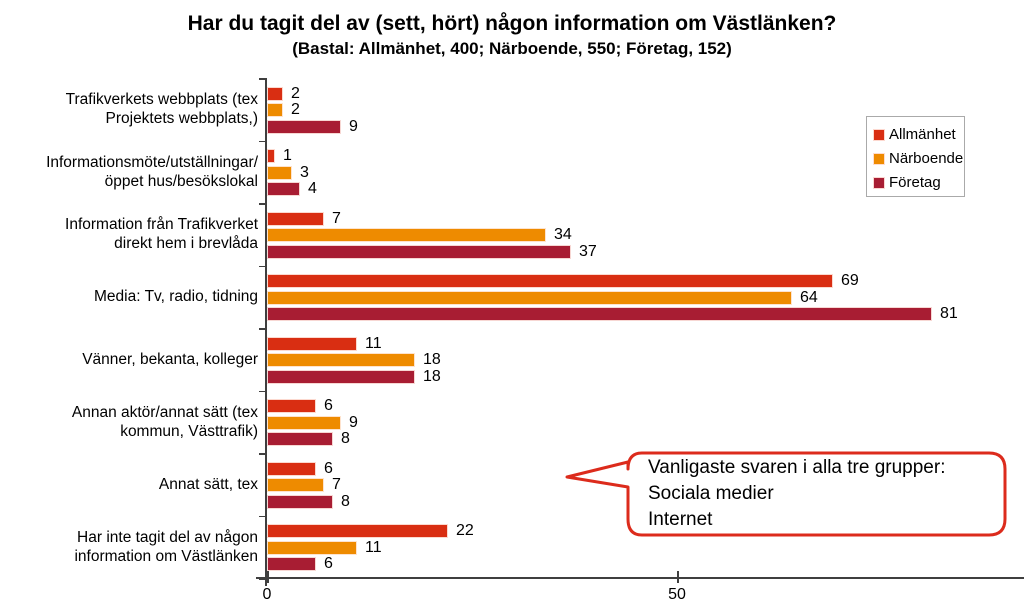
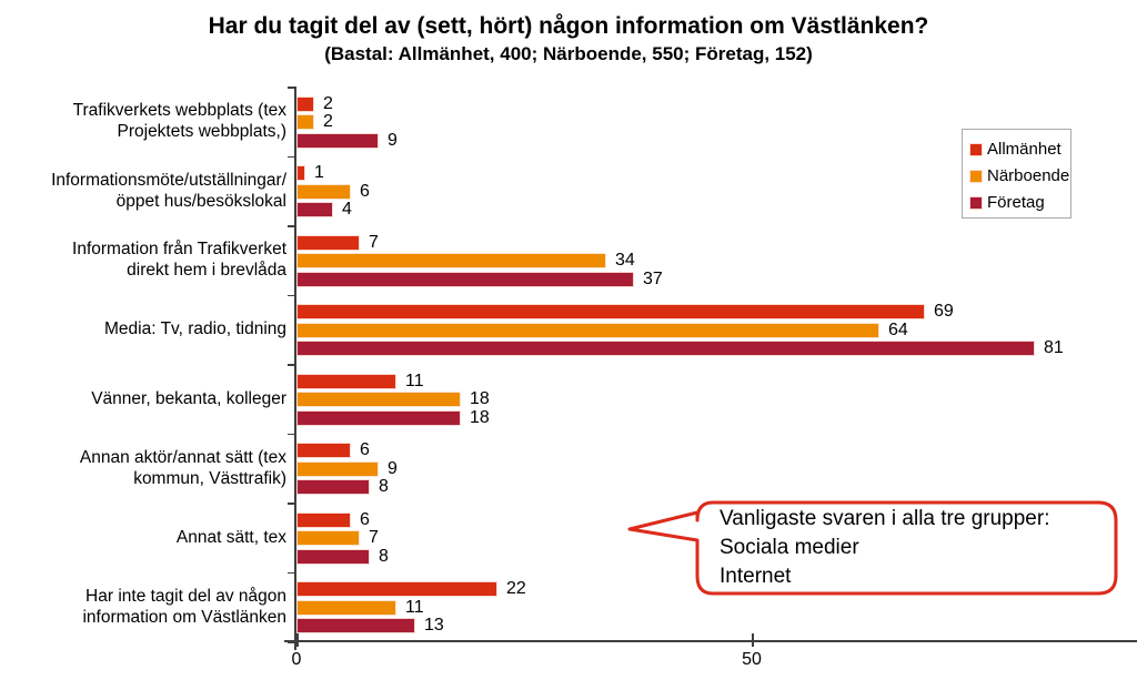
Närboende/Informationsmöte/utställningar/ öppet hus/besökslokal: 3 -> 6
Företag/Har inte tagit del av någon information om Västlänken: 6 -> 13
